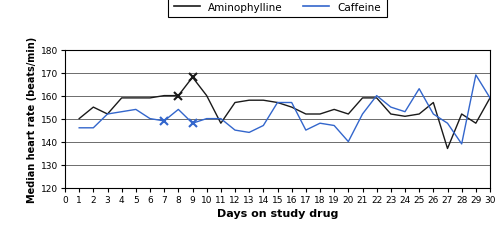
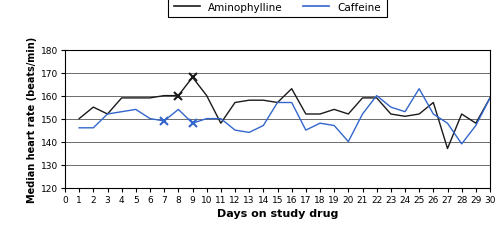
Aminophylline/16: 155 -> 163
Caffeine/29: 169 -> 147
